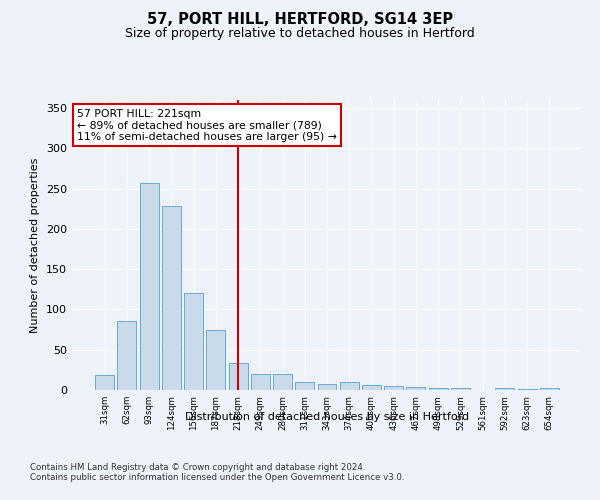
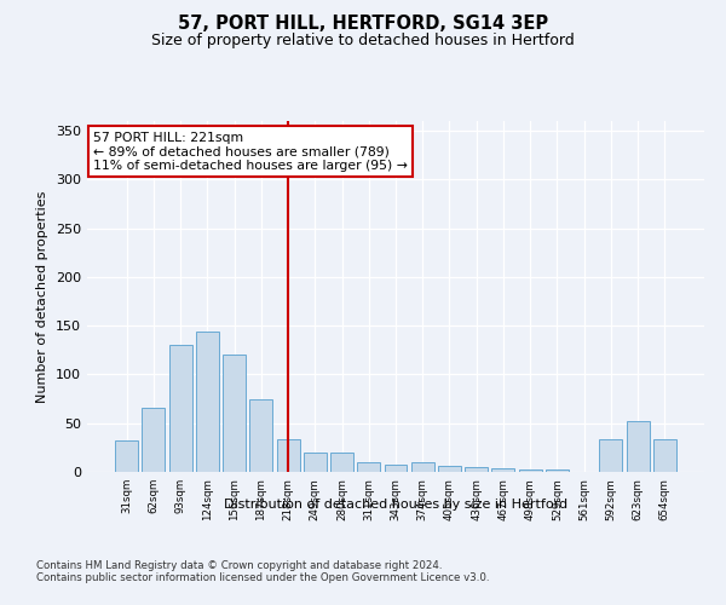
31sqm: 19 -> 32
62sqm: 86 -> 66
93sqm: 257 -> 130
124sqm: 229 -> 144
592sqm: 2 -> 34
623sqm: 1 -> 52
654sqm: 2 -> 34
